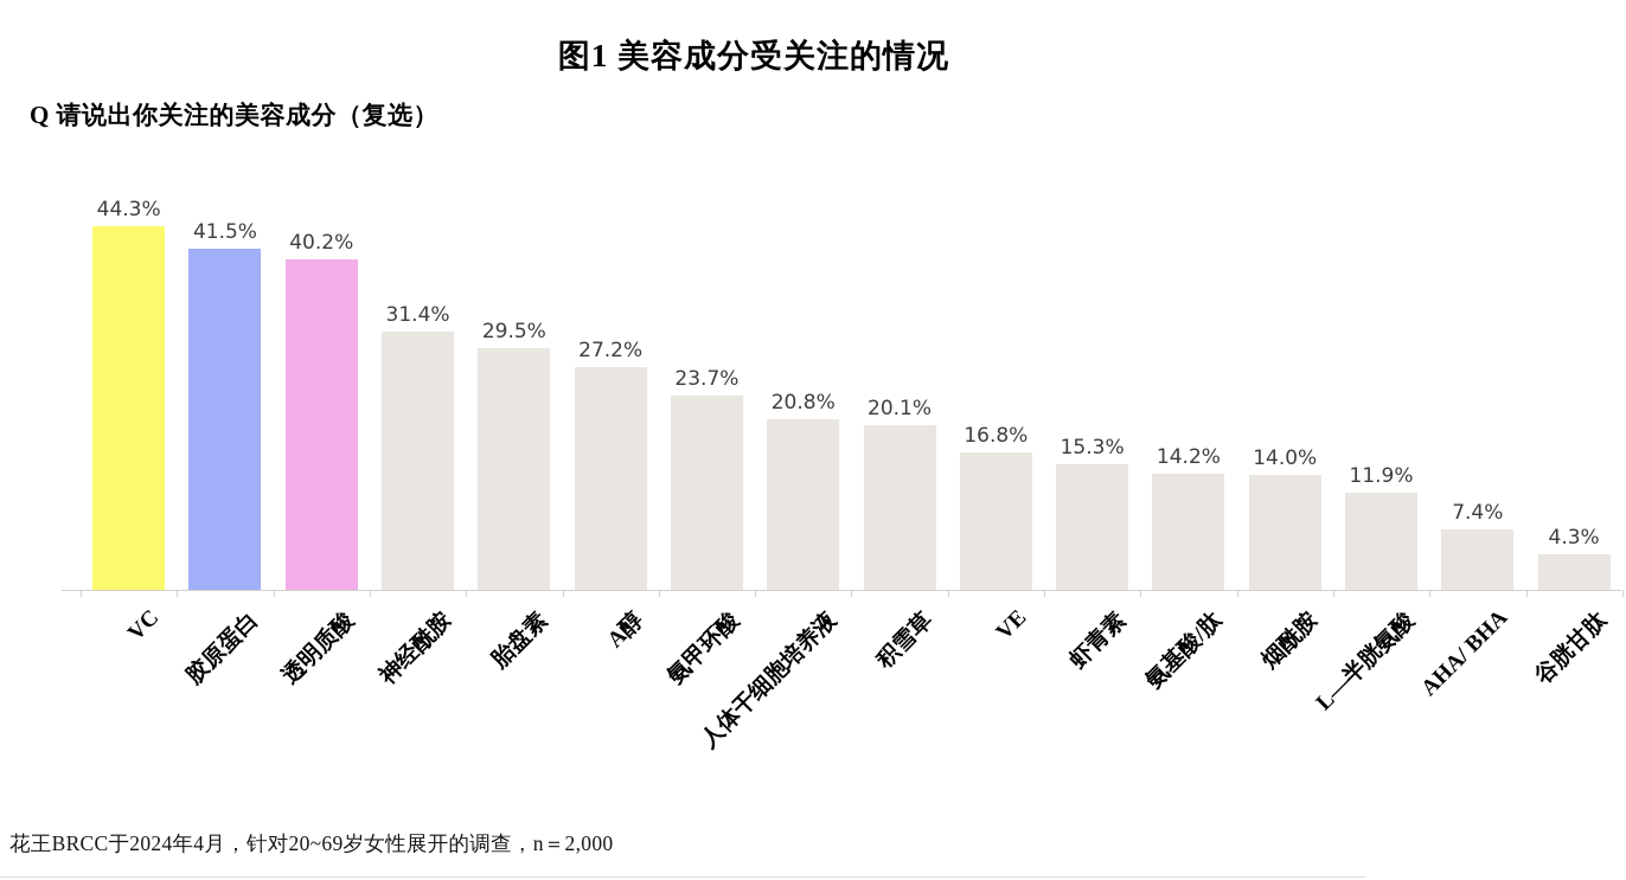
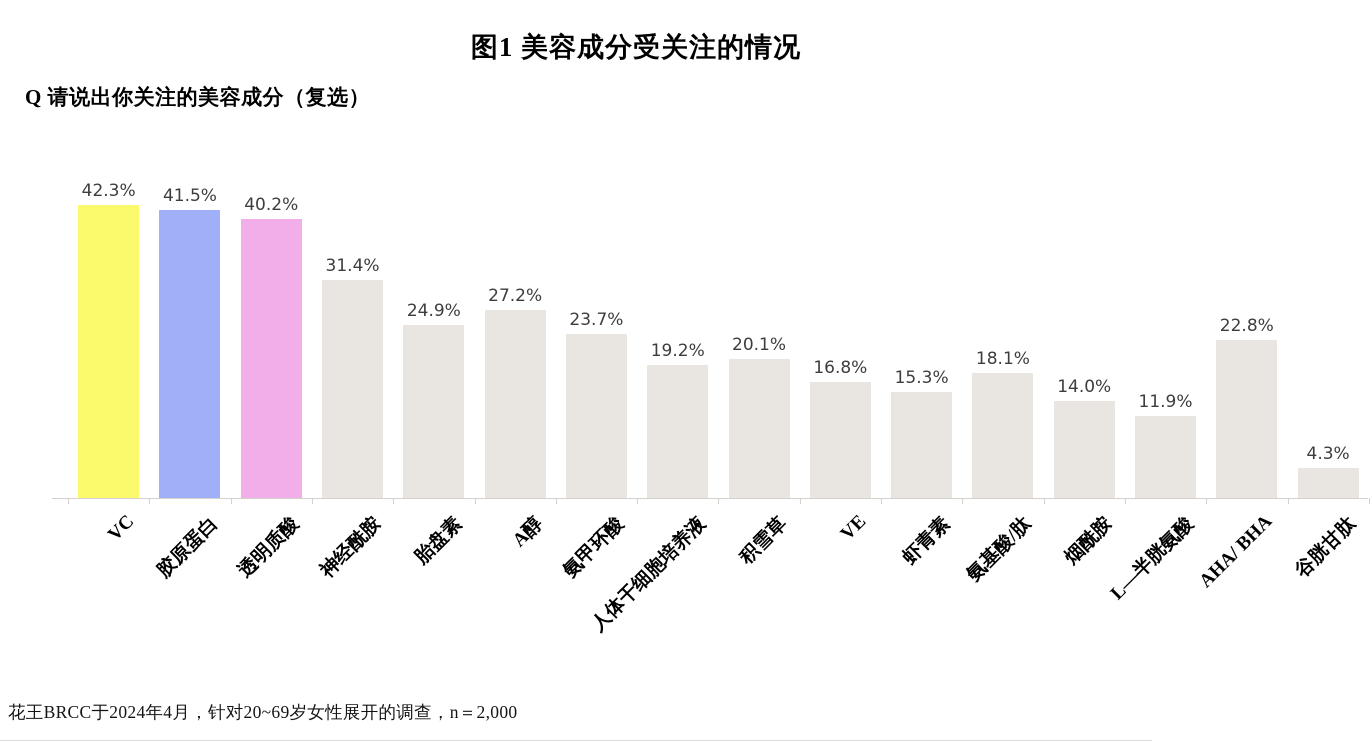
VC: 44.3% -> 42.3%
胎盘素: 29.5% -> 24.9%
人体干细胞培养液: 20.8% -> 19.2%
氨基酸/肽: 14.2% -> 18.1%
AHA/ BHA: 7.4% -> 22.8%
